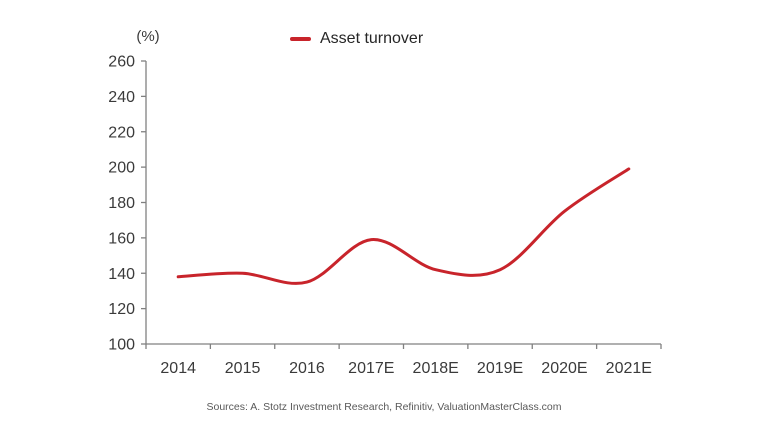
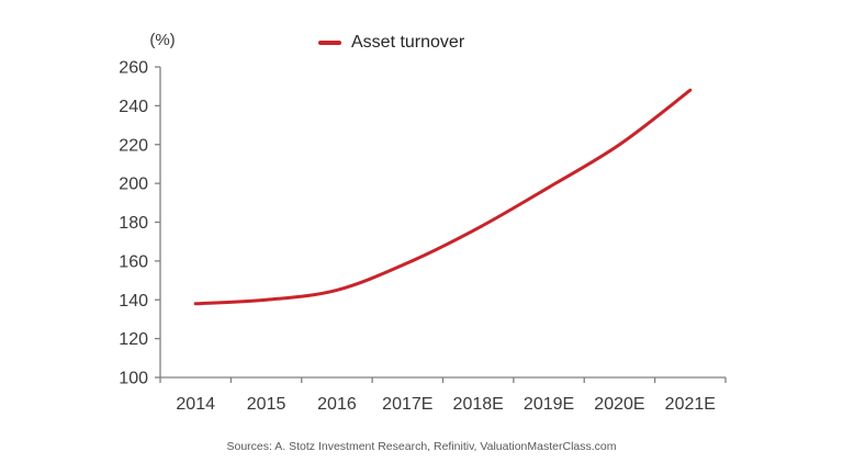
2016: 135 -> 145
2018E: 142 -> 177
2019E: 142 -> 198
2020E: 175 -> 220
2021E: 199 -> 248
